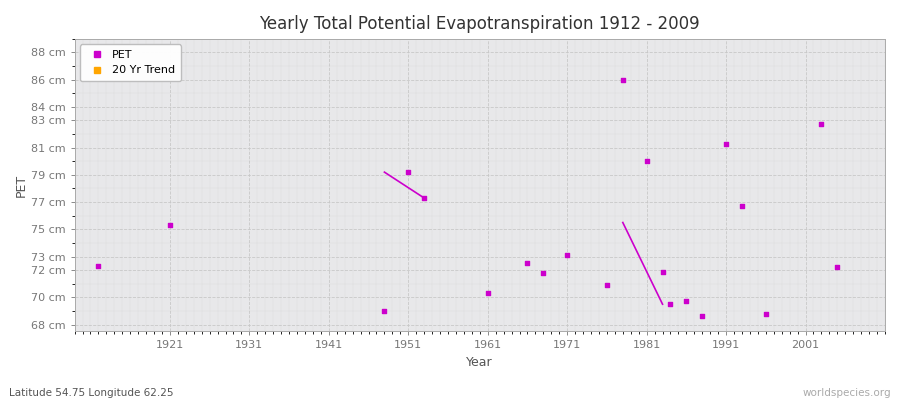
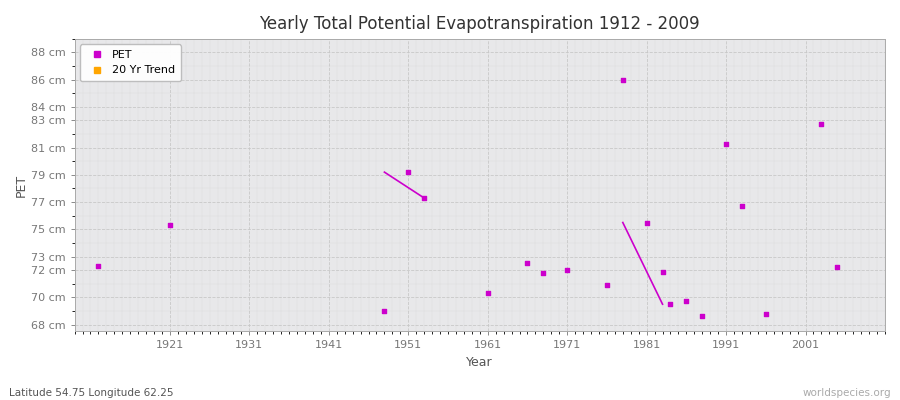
1971: 73.1 cm -> 72.0 cm
1981: 80.0 cm -> 75.5 cm
